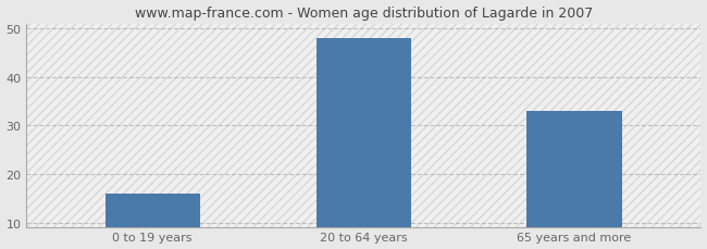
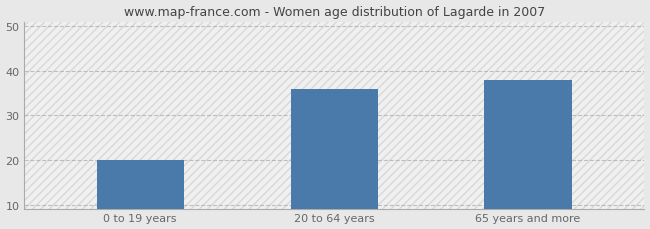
0 to 19 years: 16 -> 20
20 to 64 years: 48 -> 36
65 years and more: 33 -> 38
